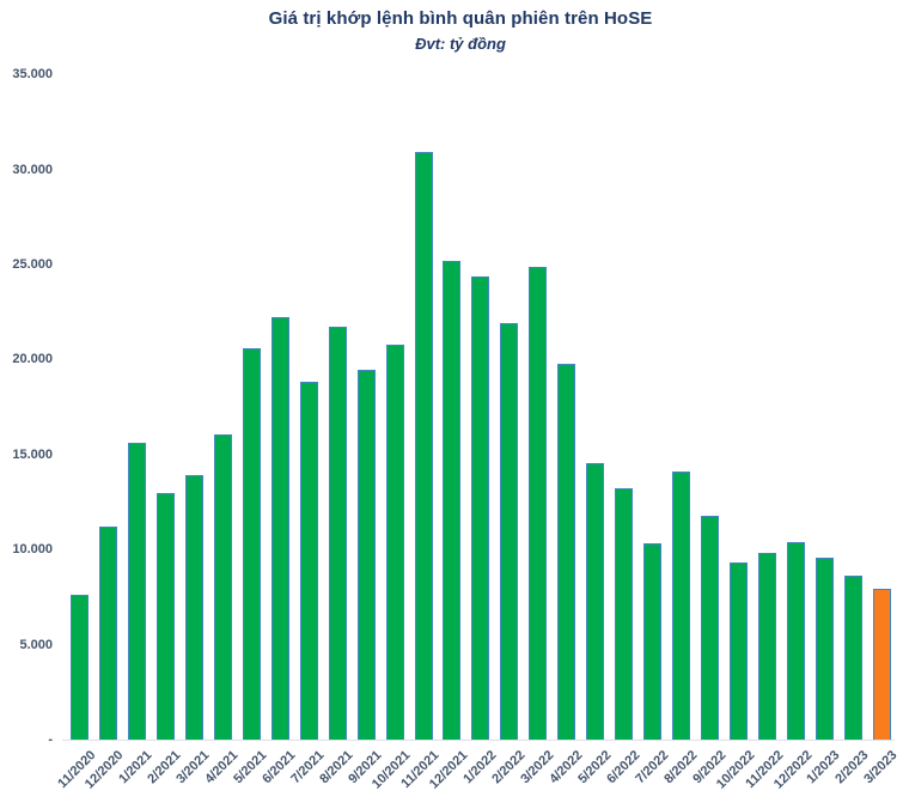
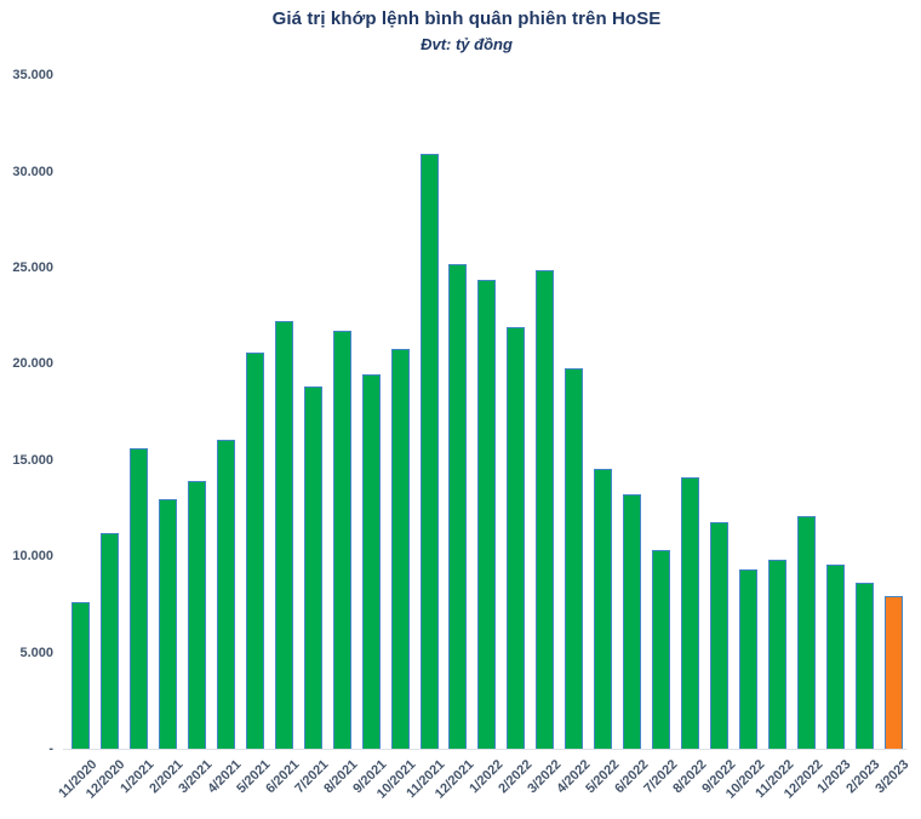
12/2022: 10400 -> 12100
